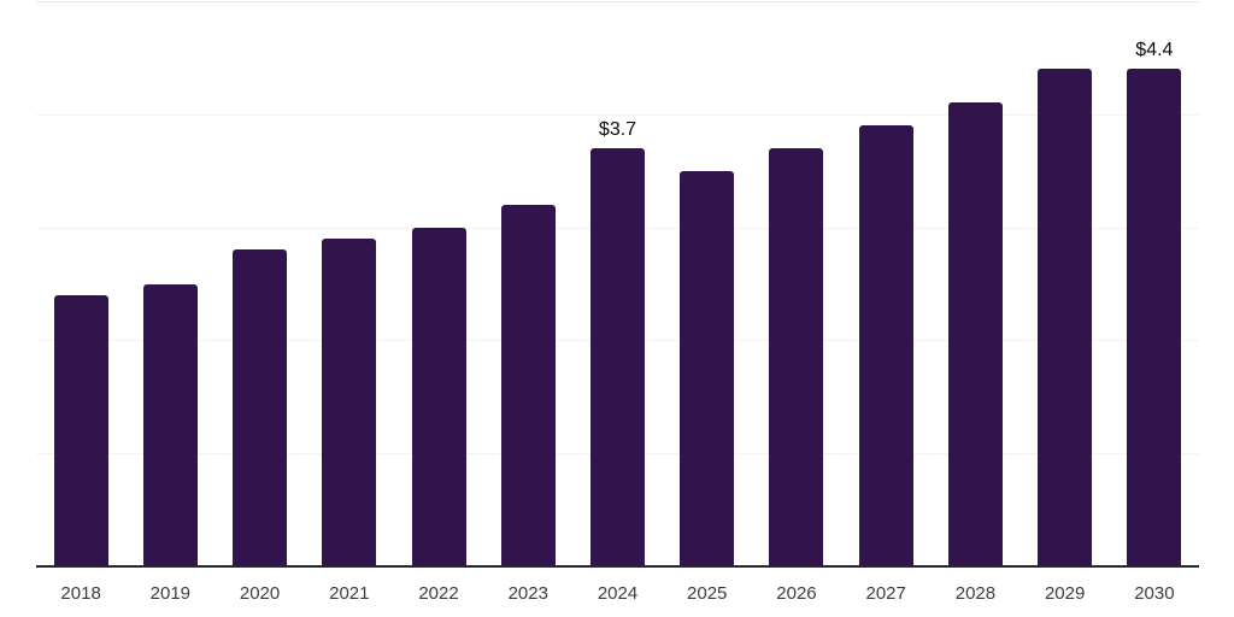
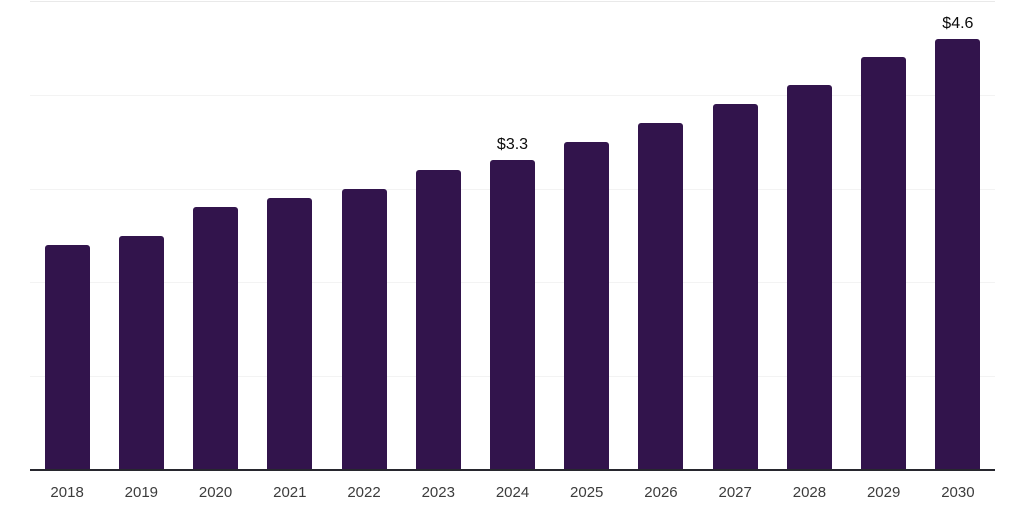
2024: $3.7 -> $3.3
2030: $4.4 -> $4.6
